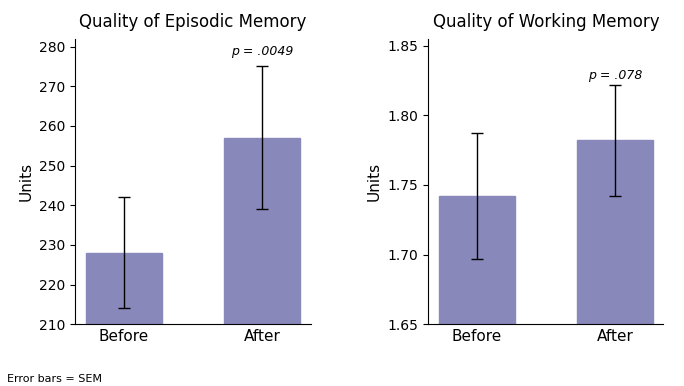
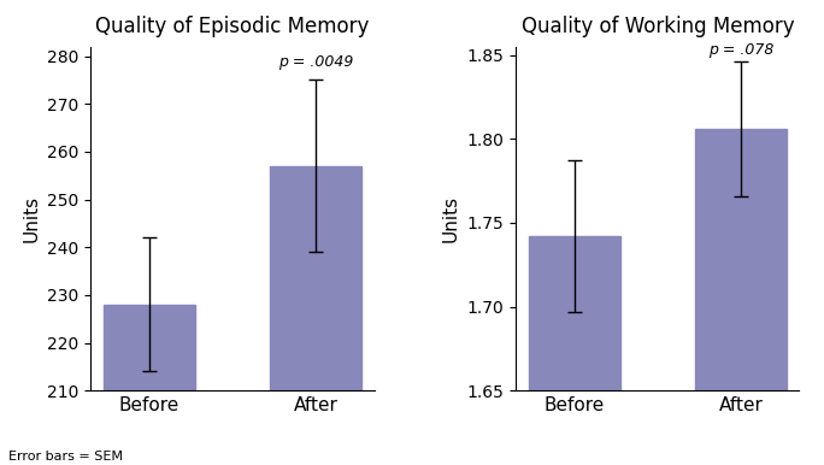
Quality of Working Memory/After: 1.782 -> 1.806
